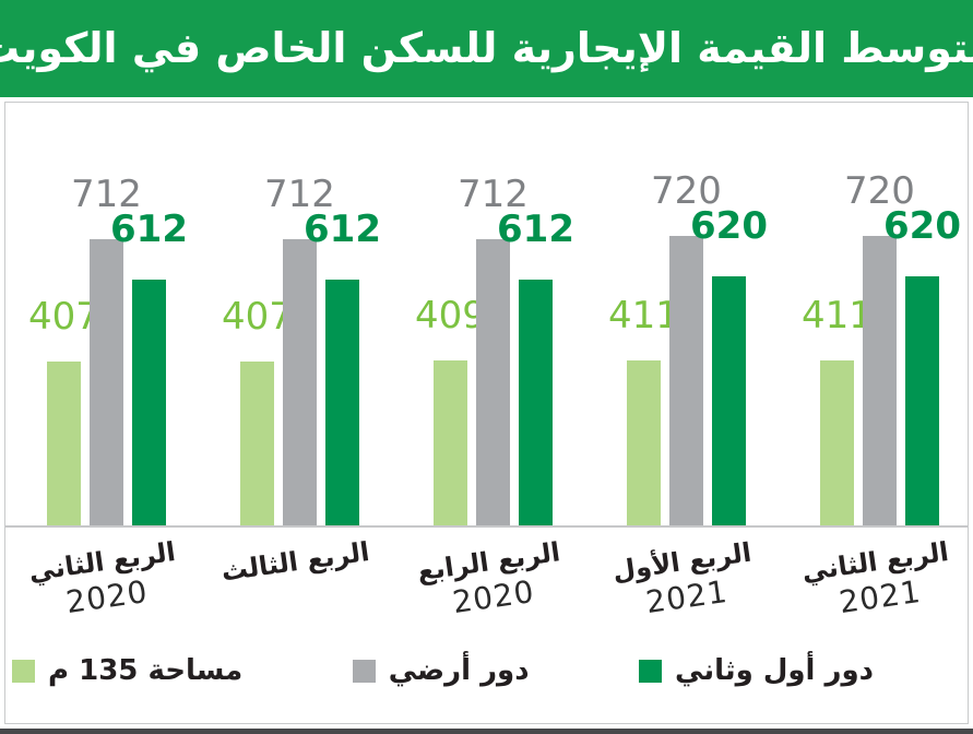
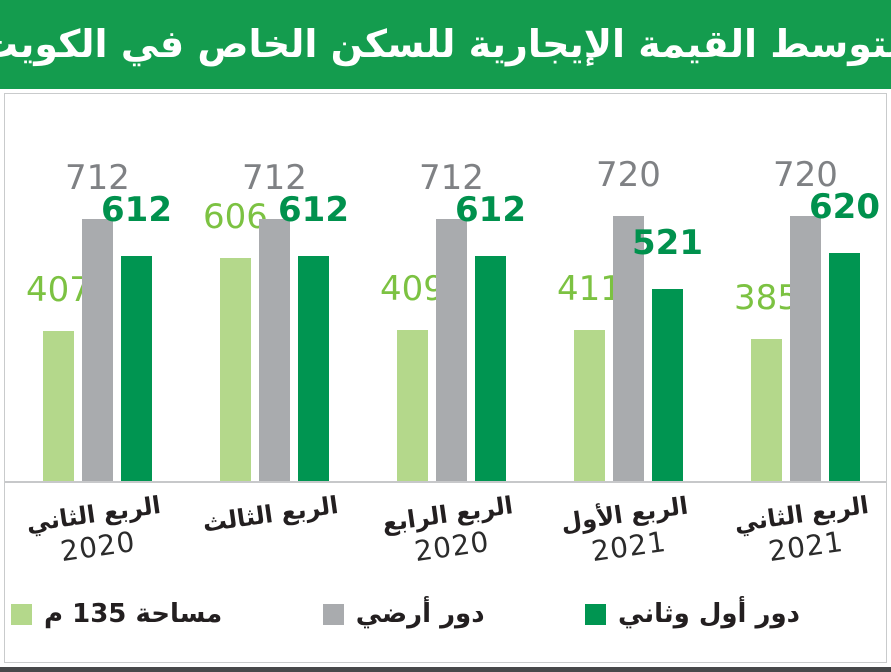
مساحة 135 م/الربع الثالث: 407 -> 606
دور أول وثاني/الربع الأول 2021: 620 -> 521
مساحة 135 م/الربع الثاني 2021: 411 -> 385
